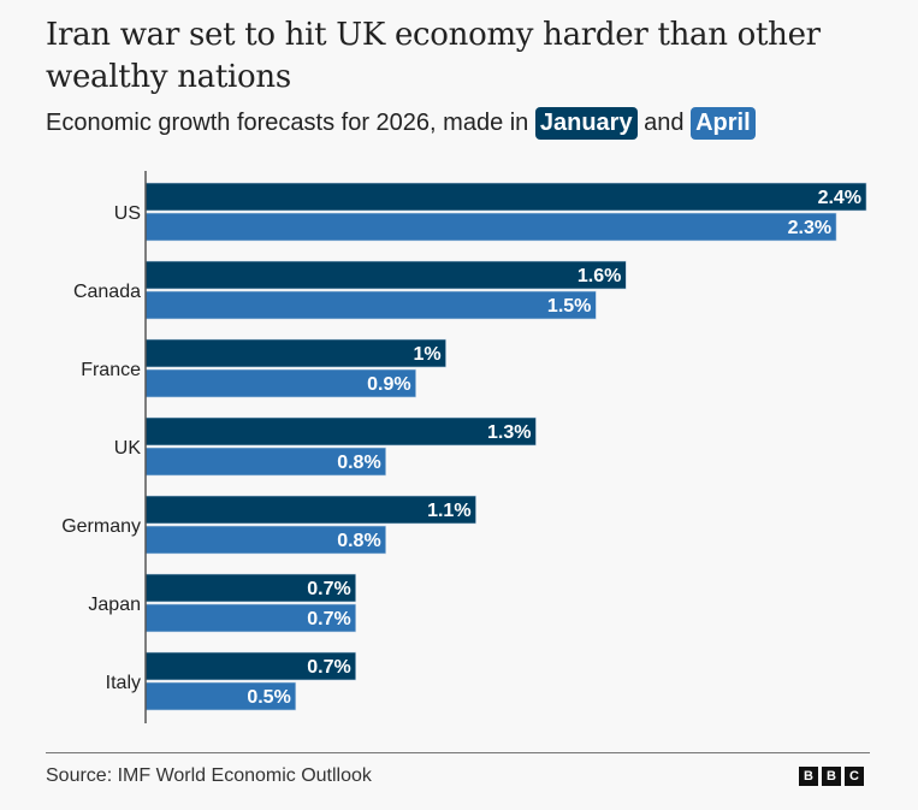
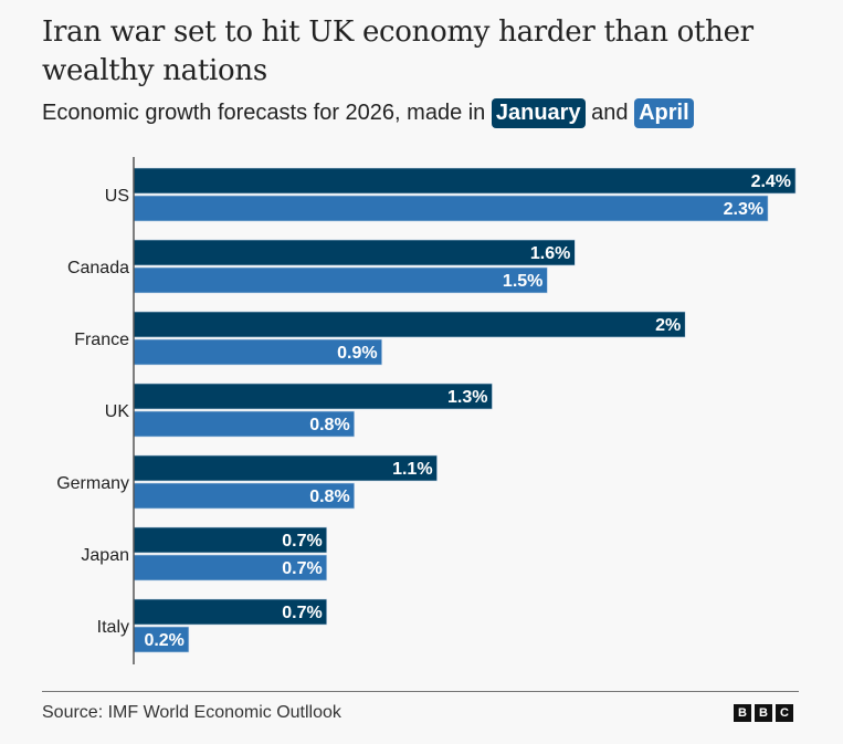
January/France: 1% -> 2%
April/Italy: 0.5% -> 0.2%
